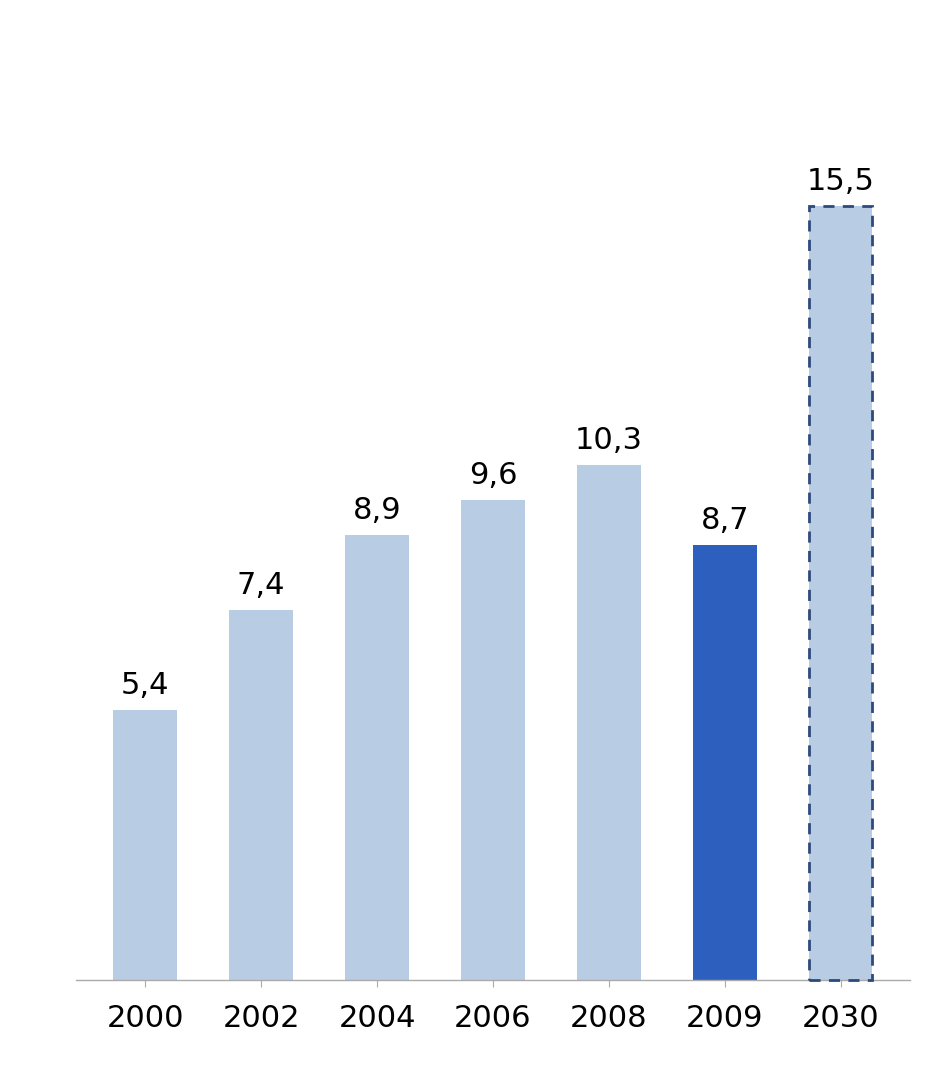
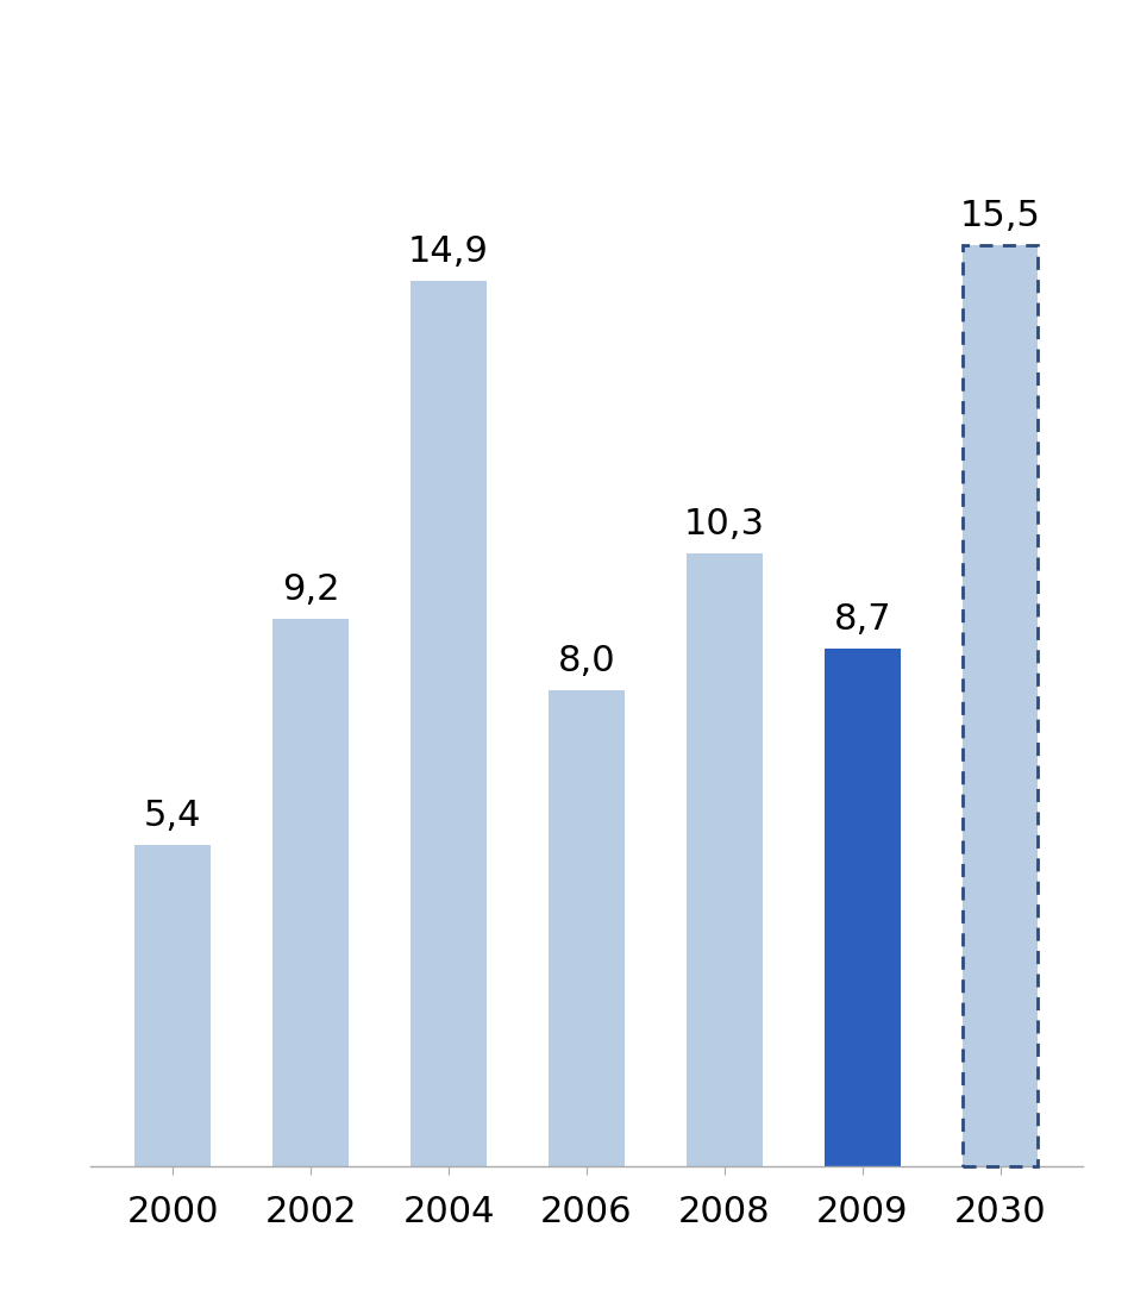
2002: 7,4 -> 9,2
2004: 8,9 -> 14,9
2006: 9,6 -> 8,0
